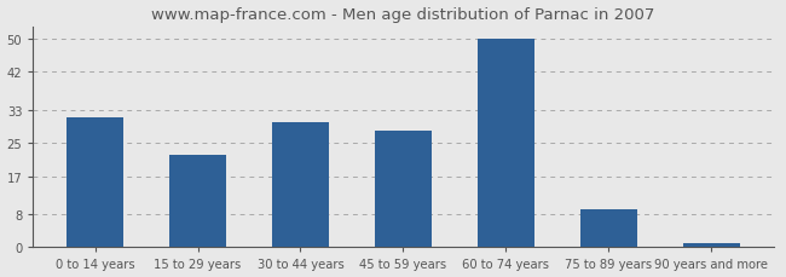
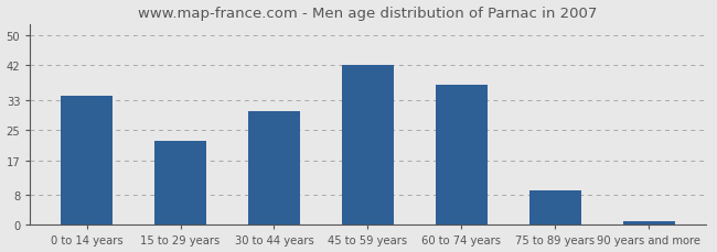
0 to 14 years: 31 -> 34
45 to 59 years: 28 -> 42
60 to 74 years: 50 -> 37
